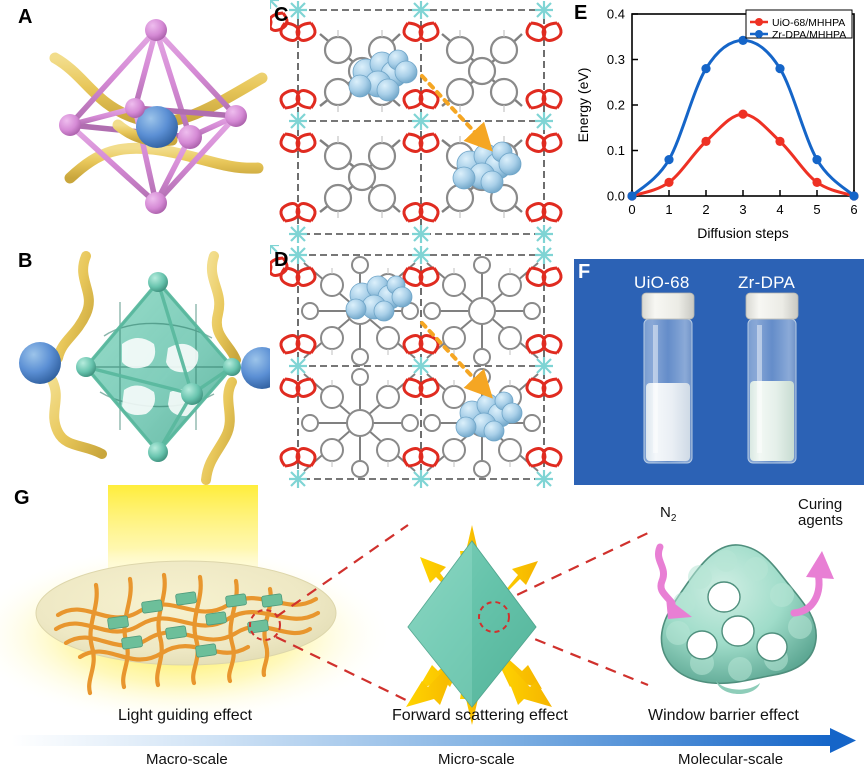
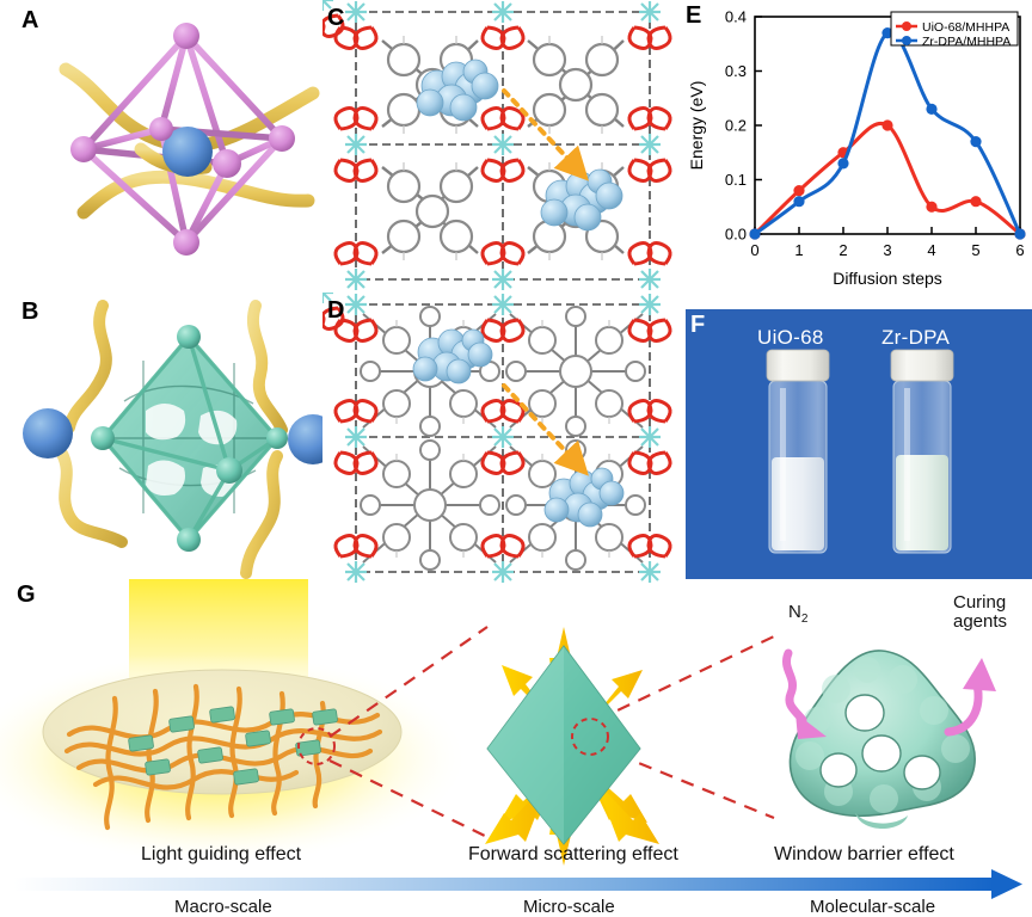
UiO-68/MHHPA/1: 0.03 -> 0.08
Zr-DPA/MHHPA/1: 0.08 -> 0.06
UiO-68/MHHPA/2: 0.12 -> 0.15
Zr-DPA/MHHPA/2: 0.28 -> 0.13
UiO-68/MHHPA/3: 0.18 -> 0.20
Zr-DPA/MHHPA/3: 0.34 -> 0.37
UiO-68/MHHPA/4: 0.12 -> 0.05
Zr-DPA/MHHPA/4: 0.28 -> 0.23
UiO-68/MHHPA/5: 0.03 -> 0.06
Zr-DPA/MHHPA/5: 0.08 -> 0.17
